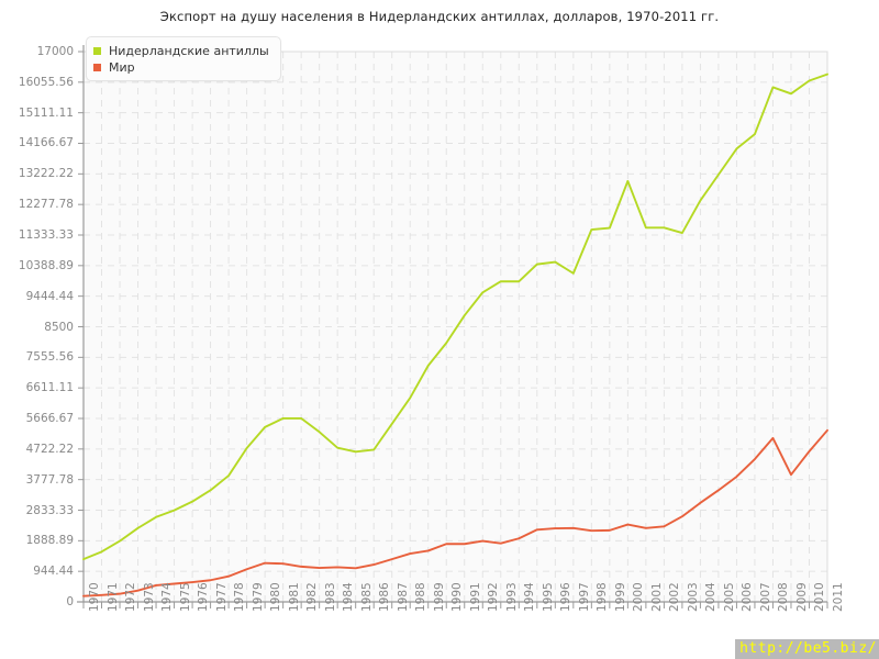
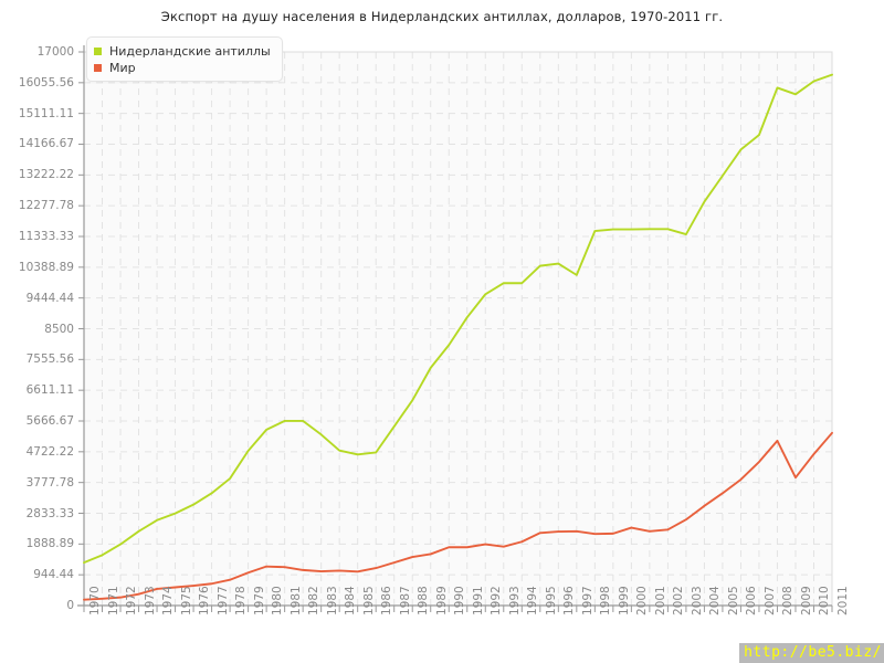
Нидерландские антиллы/2000: 13000 -> 11600
